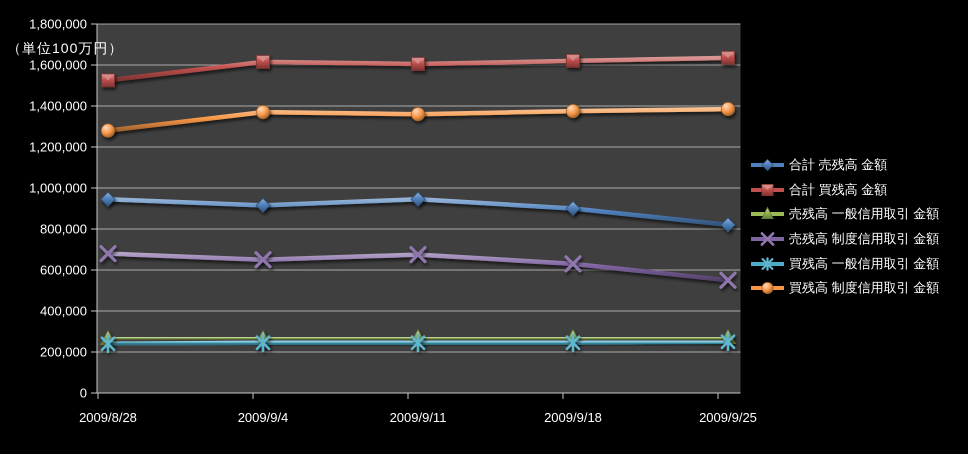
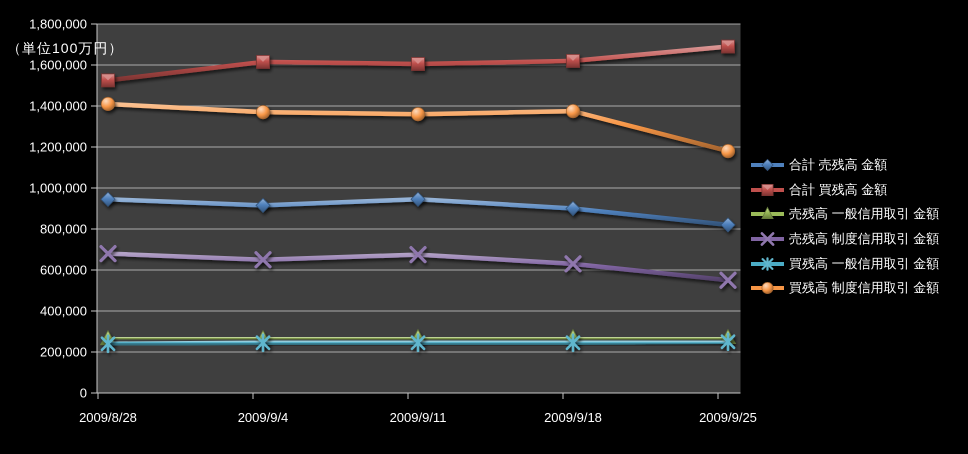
買残高 制度信用取引 金額/2009/8/28: 1280000 -> 1410000
合計 買残高 金額/2009/9/25: 1640000 -> 1690000
買残高 制度信用取引 金額/2009/9/25: 1380000 -> 1180000
